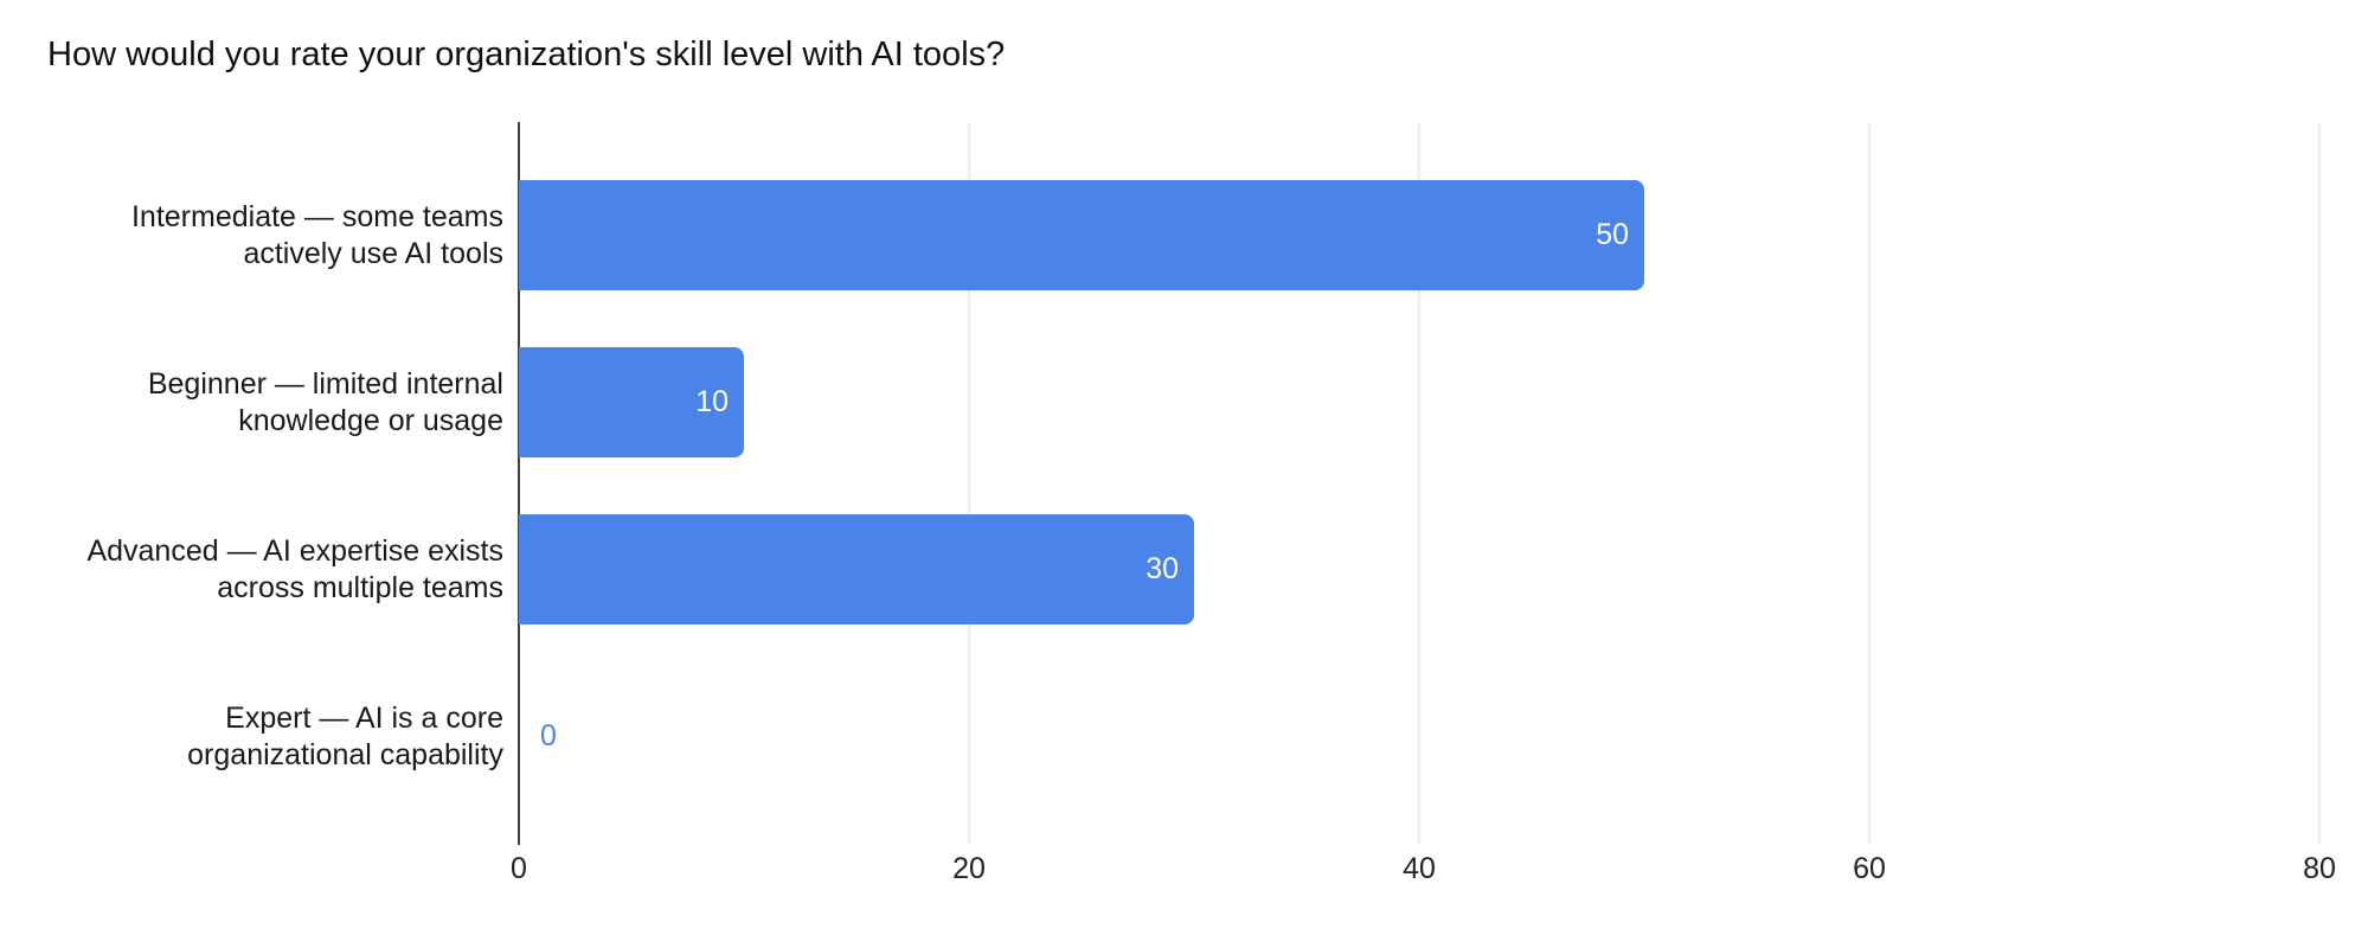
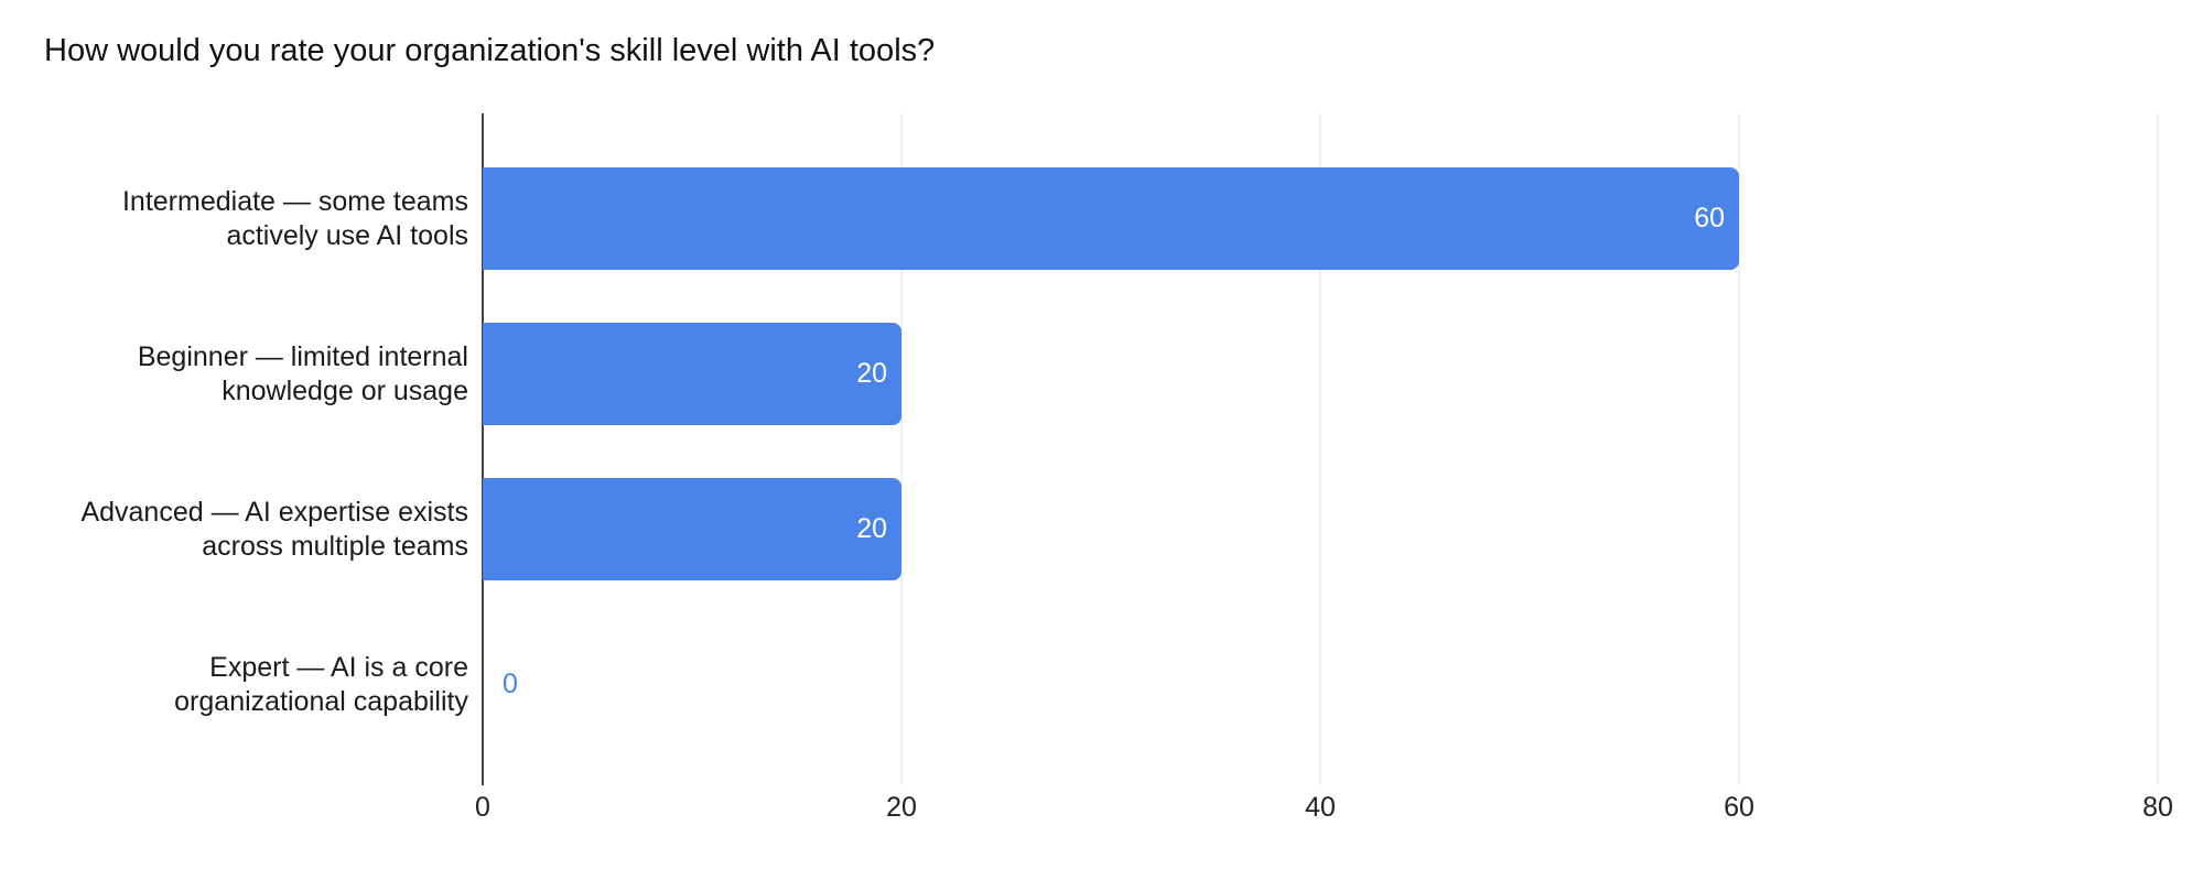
Intermediate — some teams actively use AI tools: 50 -> 60
Beginner — limited internal knowledge or usage: 10 -> 20
Advanced — AI expertise exists across multiple teams: 30 -> 20
